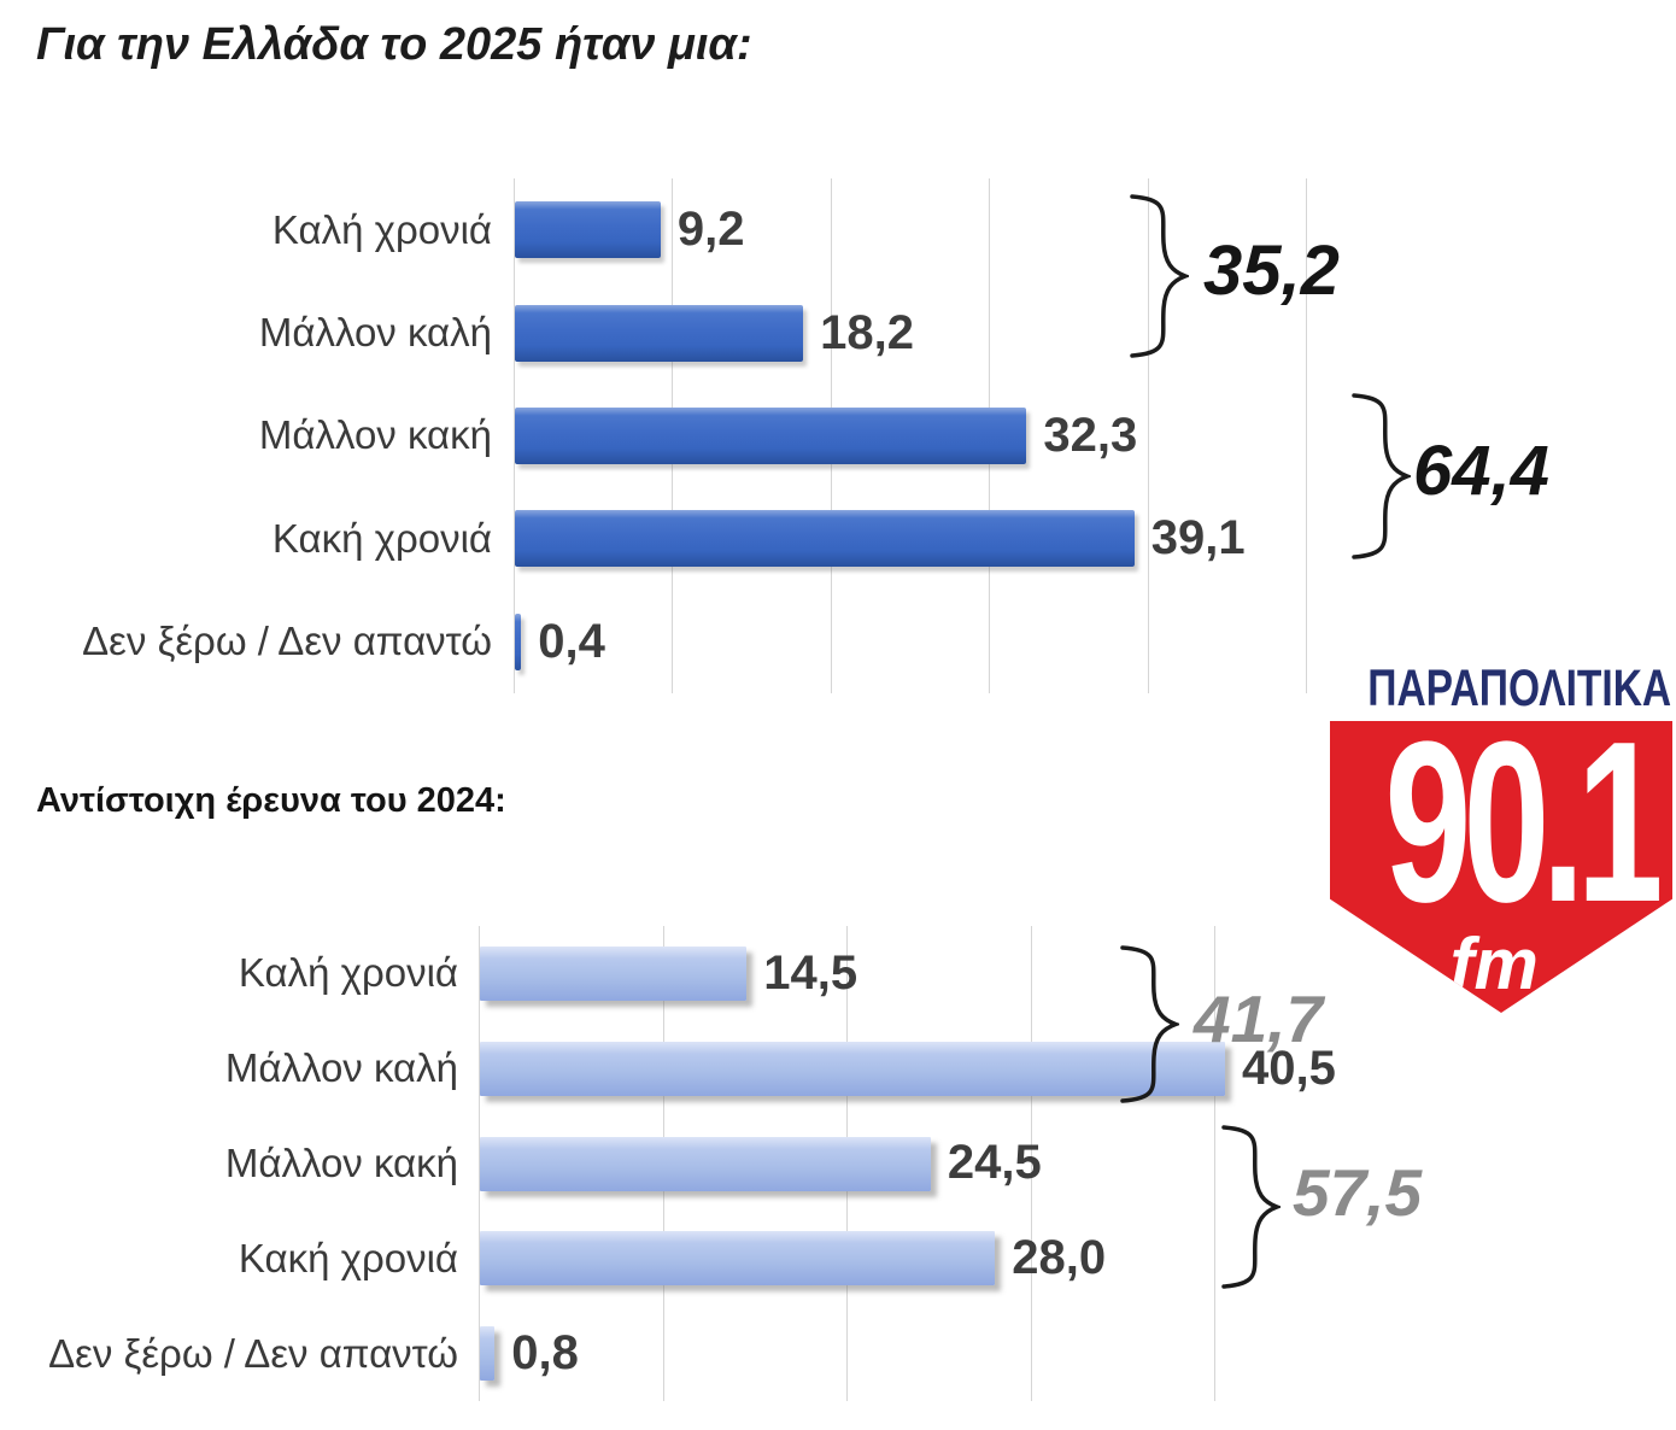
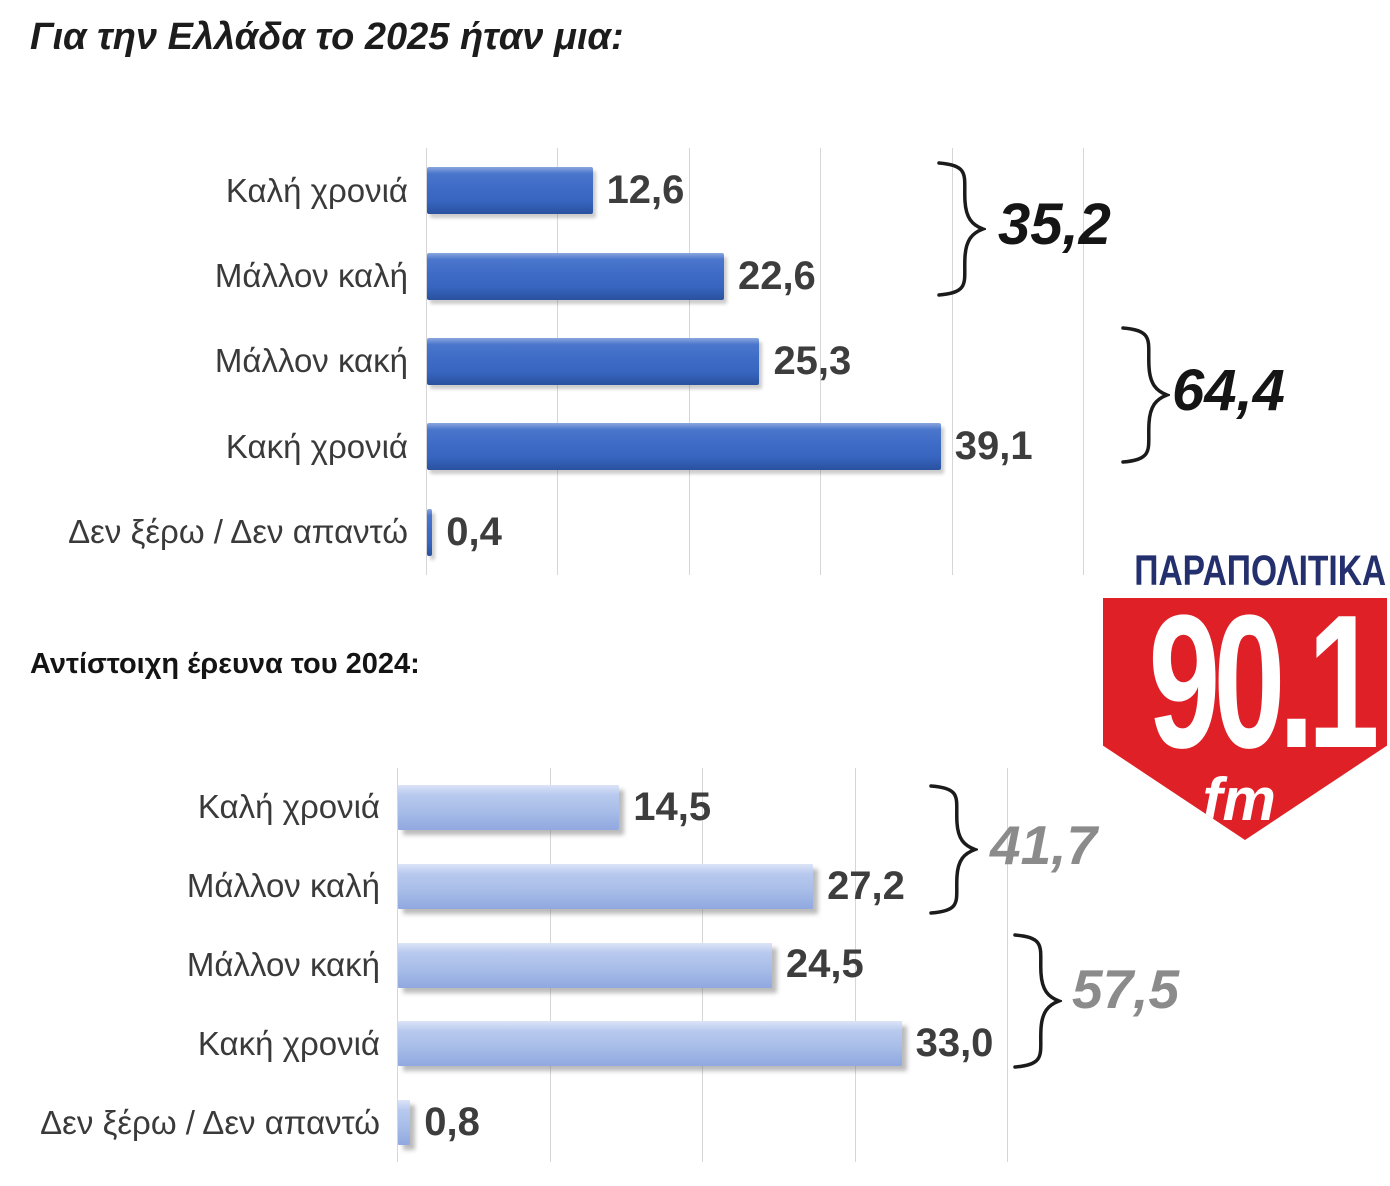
Για την Ελλάδα το 2025 ήταν μια:/Καλή χρονιά: 9,2 -> 12,6
Για την Ελλάδα το 2025 ήταν μια:/Μάλλον καλή: 18,2 -> 22,6
Για την Ελλάδα το 2025 ήταν μια:/Μάλλον κακή: 32,3 -> 25,3
Αντίστοιχη έρευνα του 2024:/Μάλλον καλή: 40,5 -> 27,2
Αντίστοιχη έρευνα του 2024:/Κακή χρονιά: 28,0 -> 33,0
